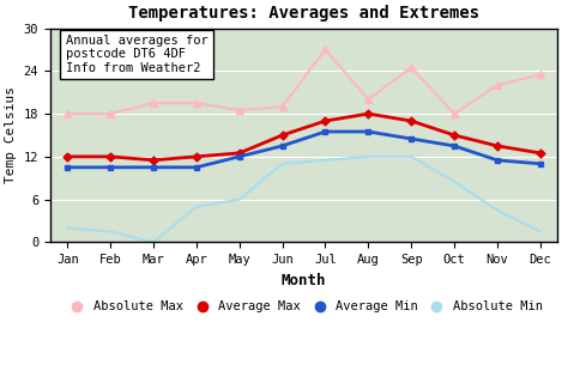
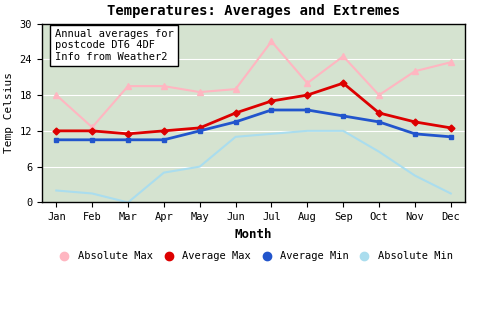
Absolute Max/Feb: 18.0 -> 12.6
Average Max/Sep: 17.0 -> 20.0
